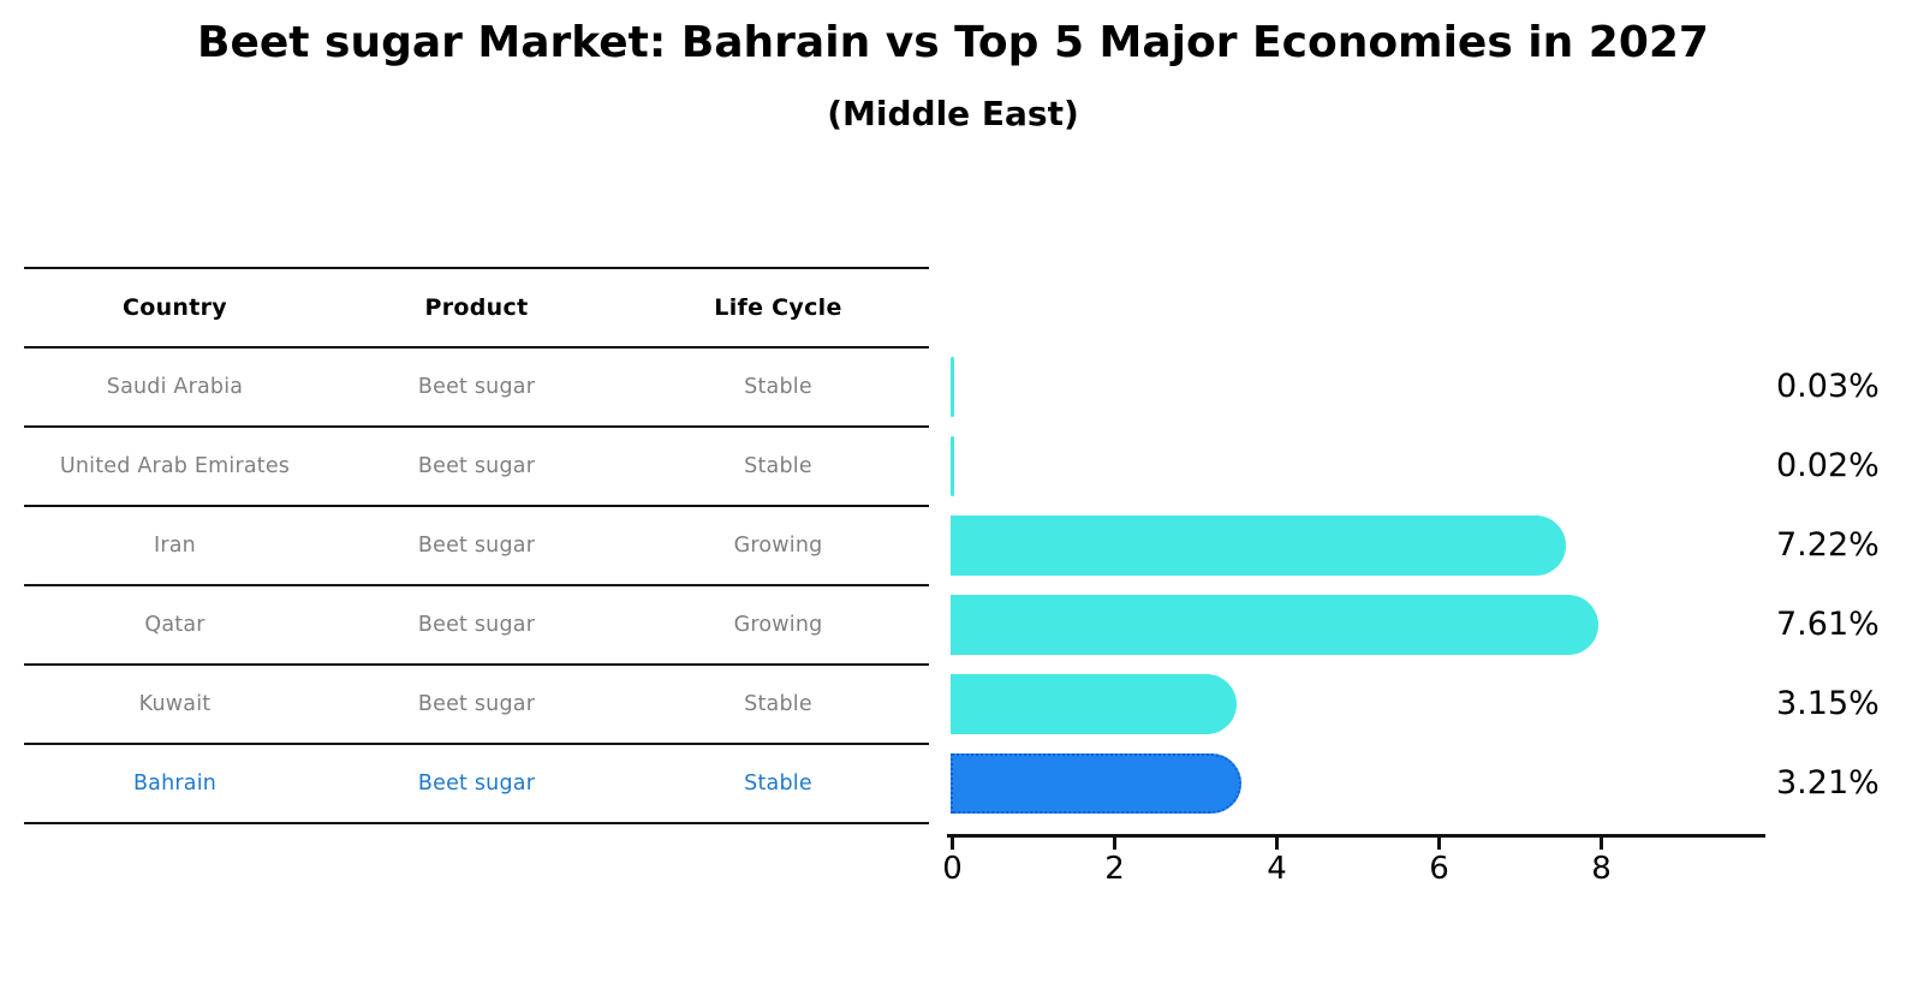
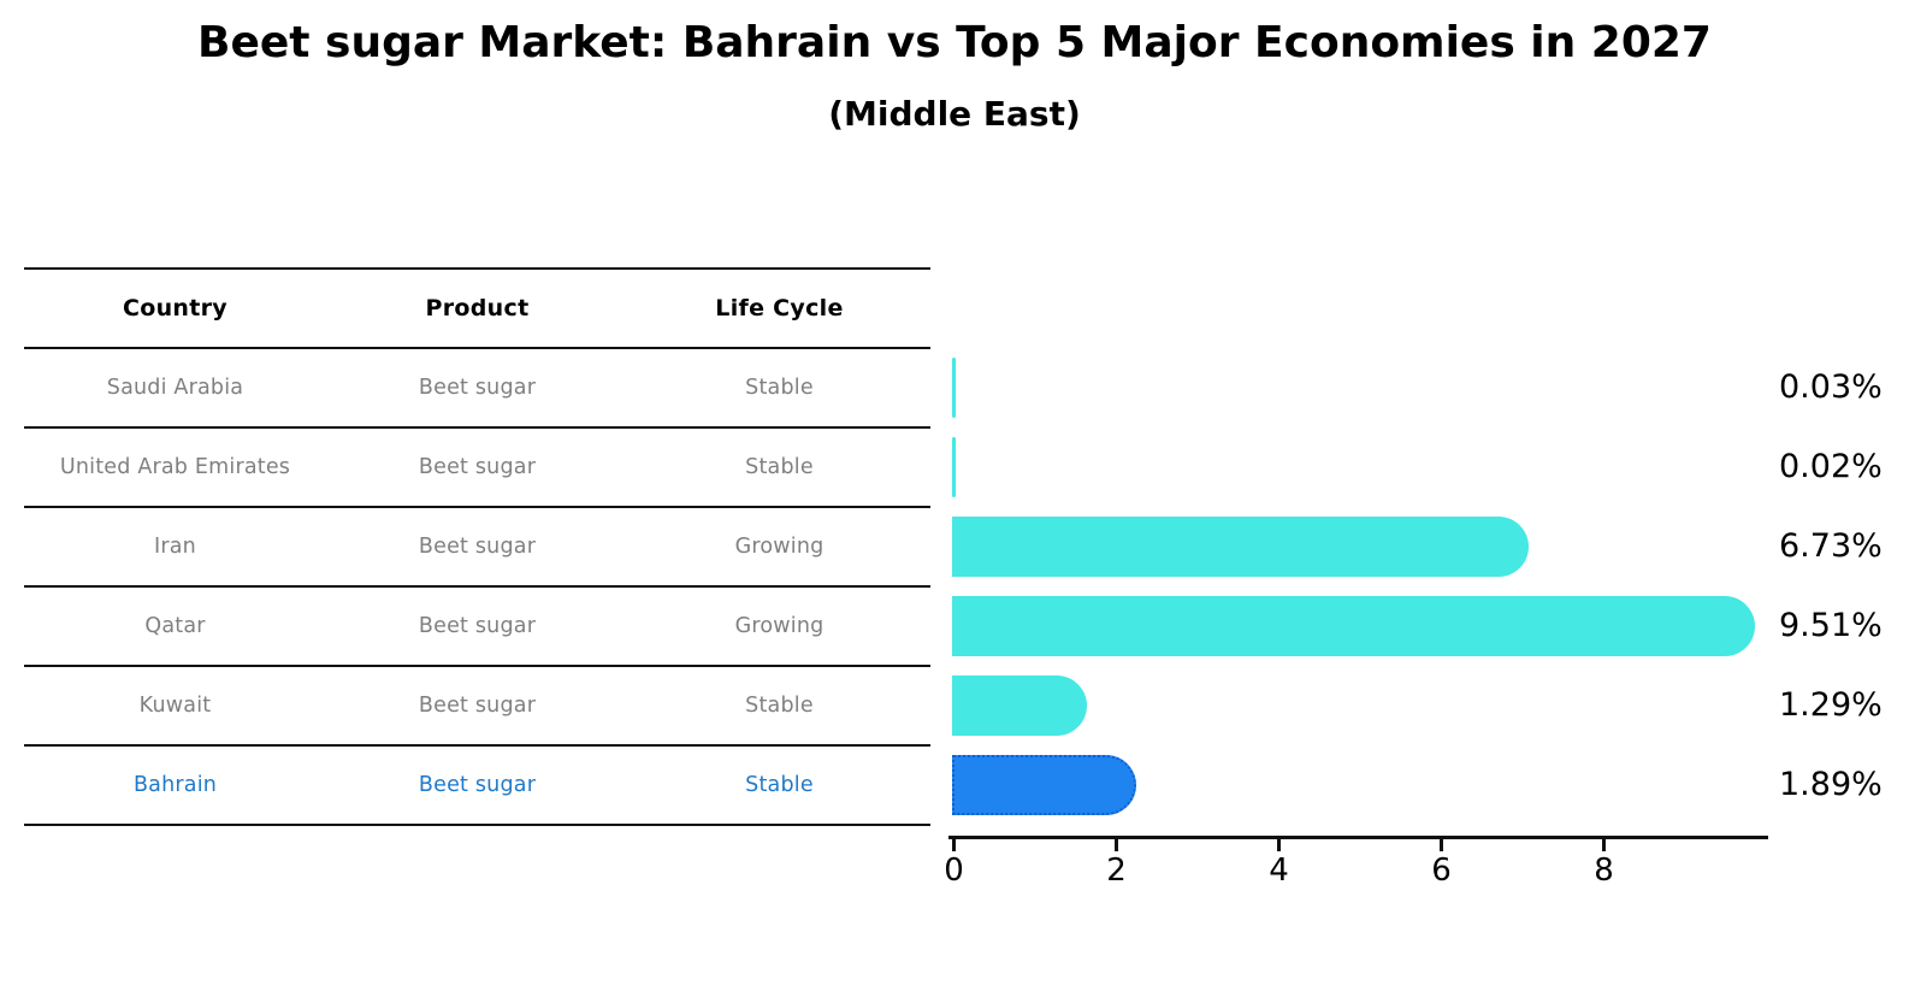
Iran: 7.22% -> 6.73%
Qatar: 7.61% -> 9.51%
Kuwait: 3.15% -> 1.29%
Bahrain: 3.21% -> 1.89%
